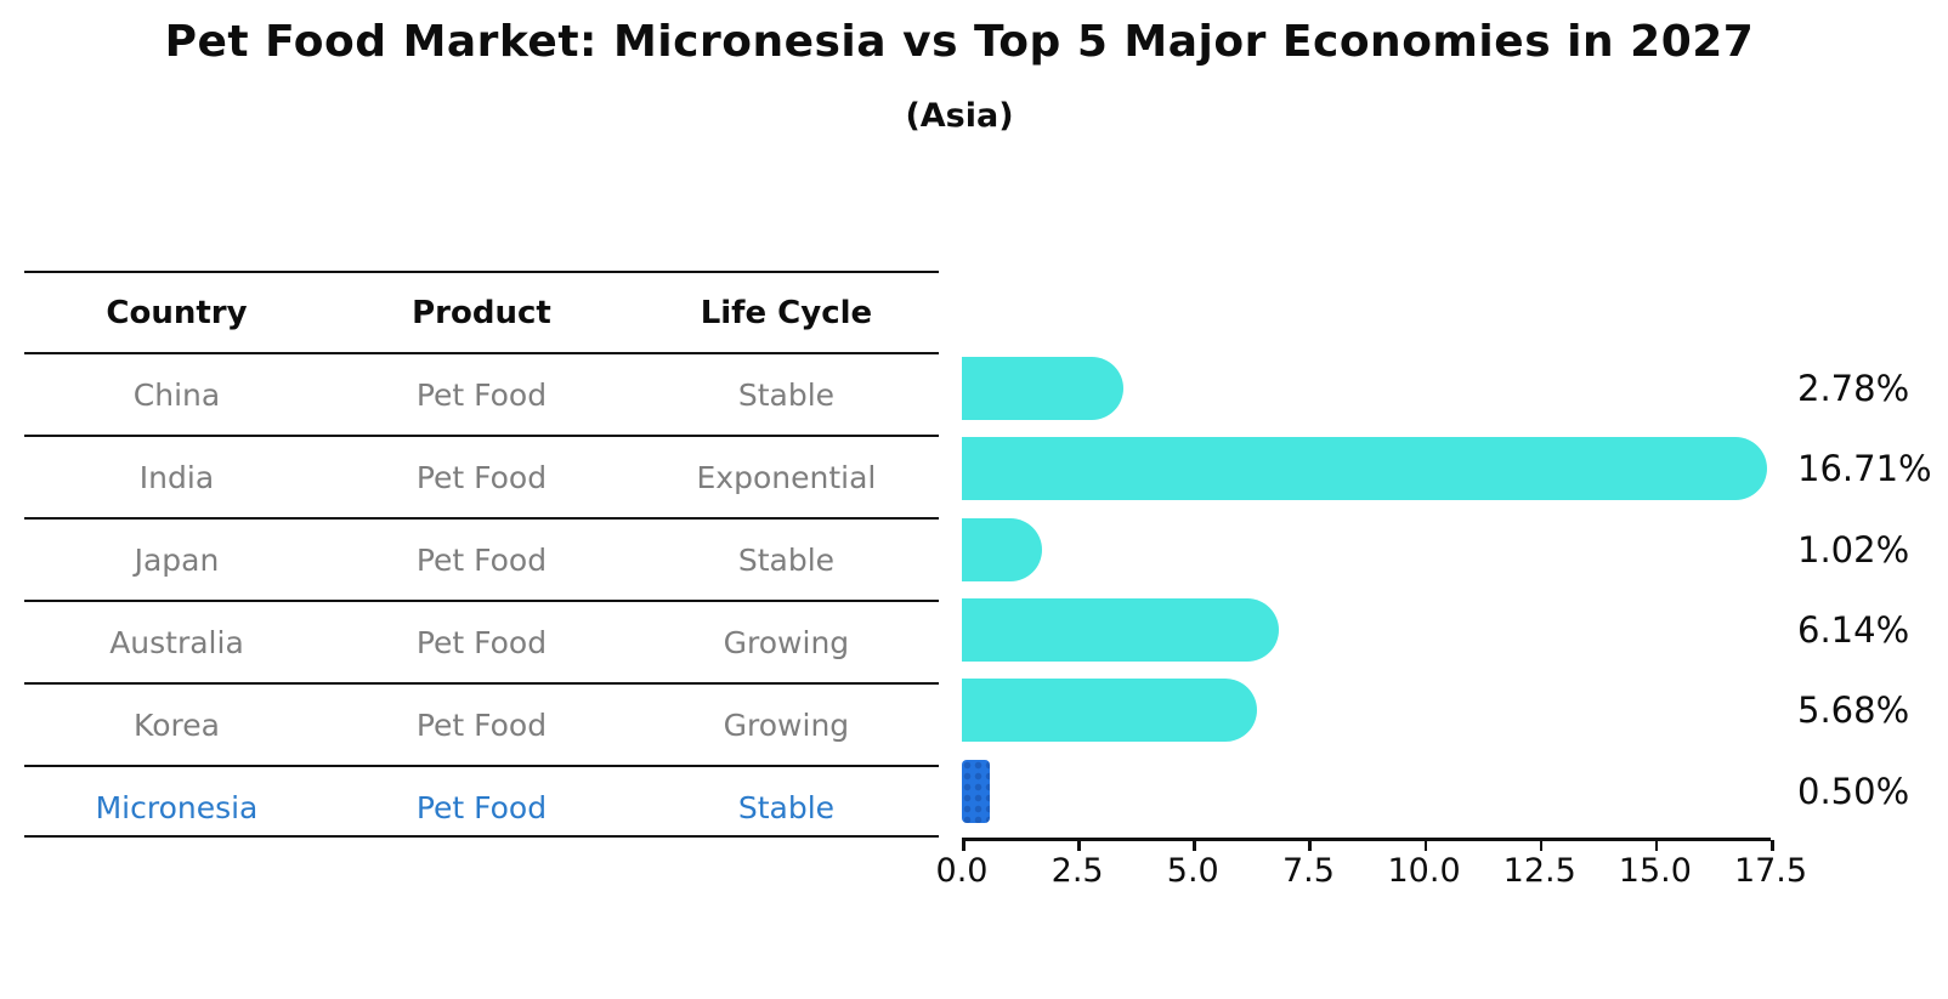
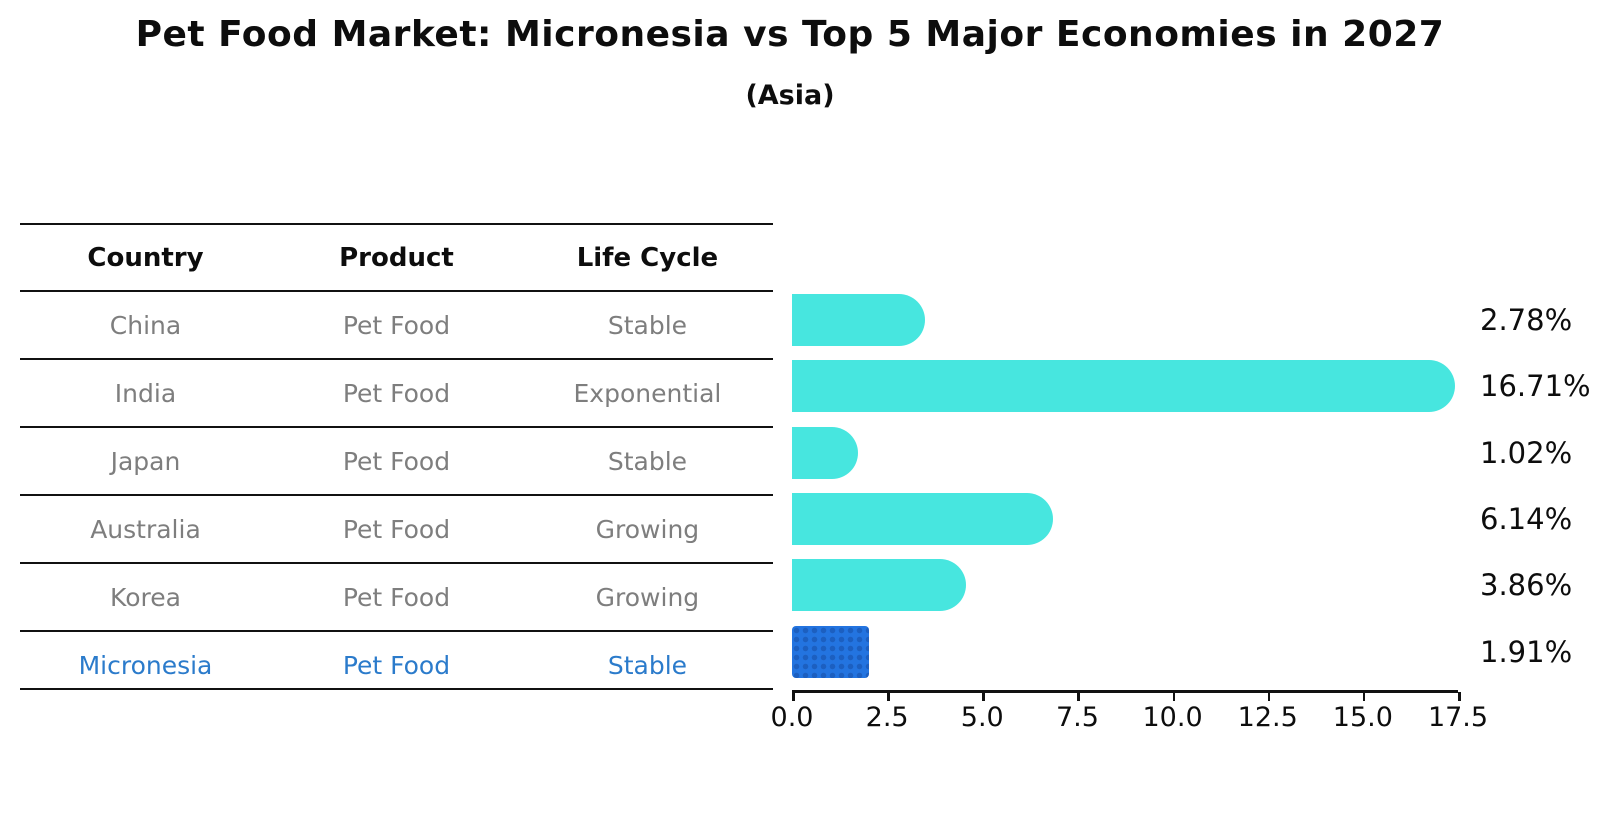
Korea: 5.68% -> 3.86%
Micronesia: 0.50% -> 1.91%
